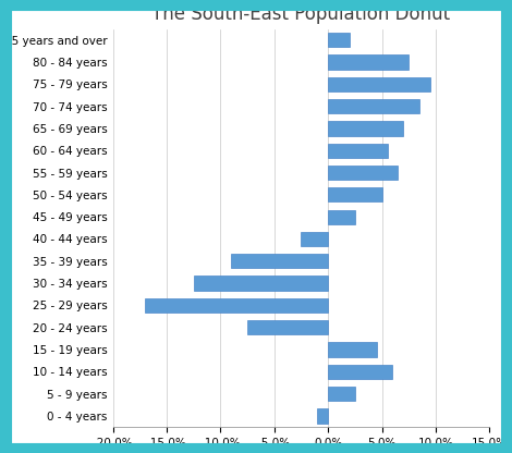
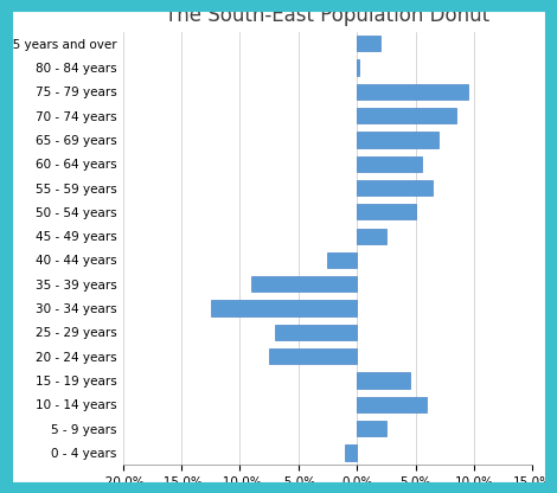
80 - 84 years: 7.5% -> 0.2%
25 - 29 years: -17.0% -> -7.0%
